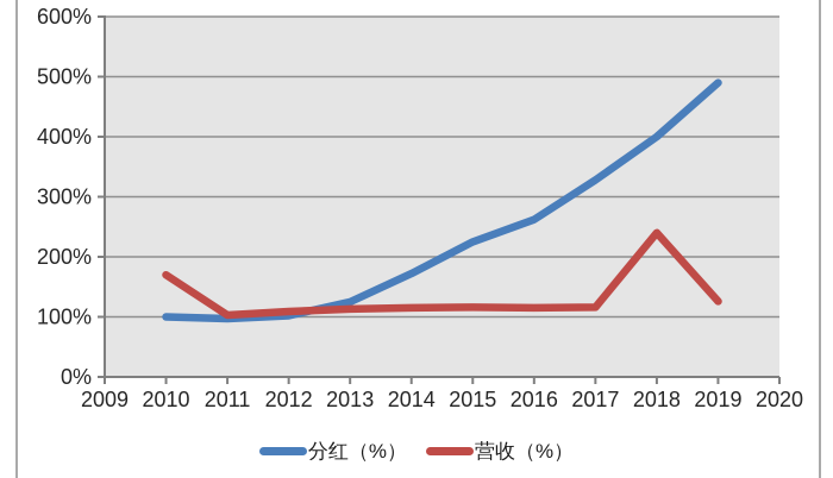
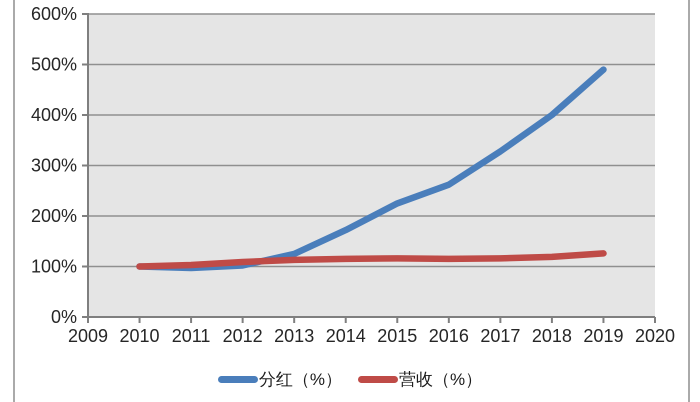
营收（%）/2010: 170% -> 100%
营收（%）/2018: 240% -> 120%
